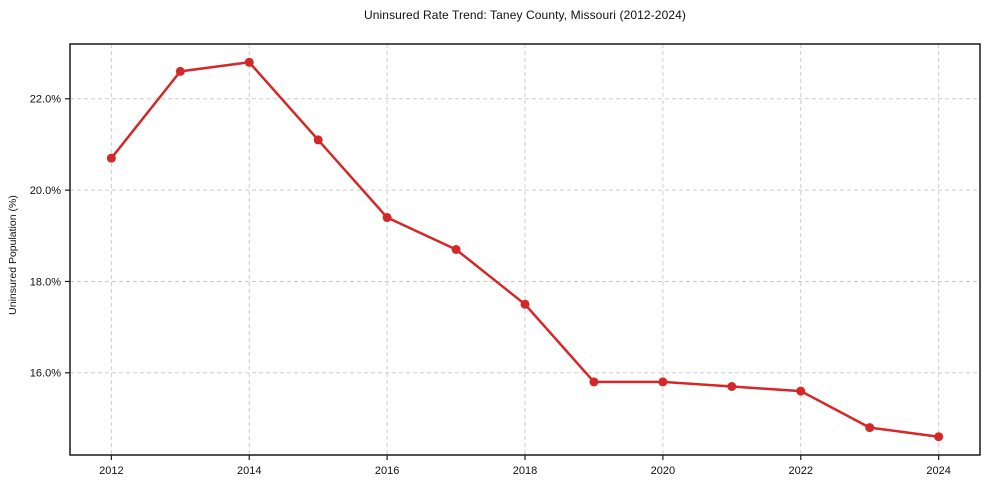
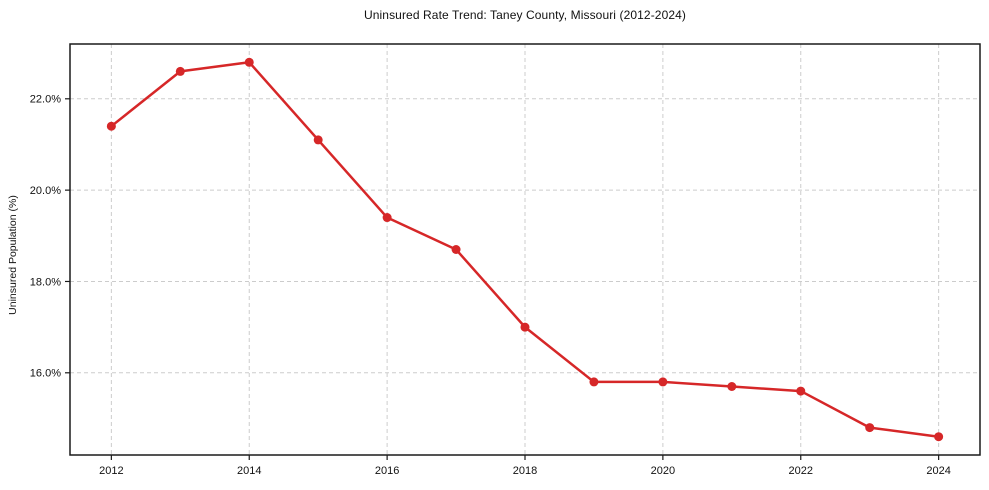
2012: 20.7% -> 21.4%
2018: 17.5% -> 17.0%
